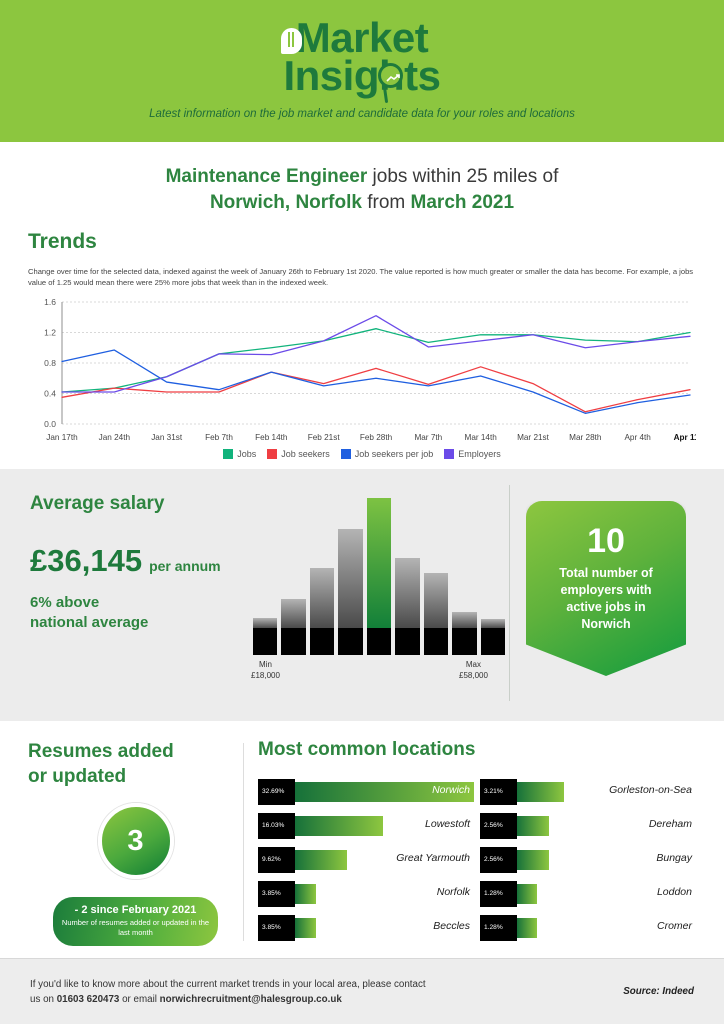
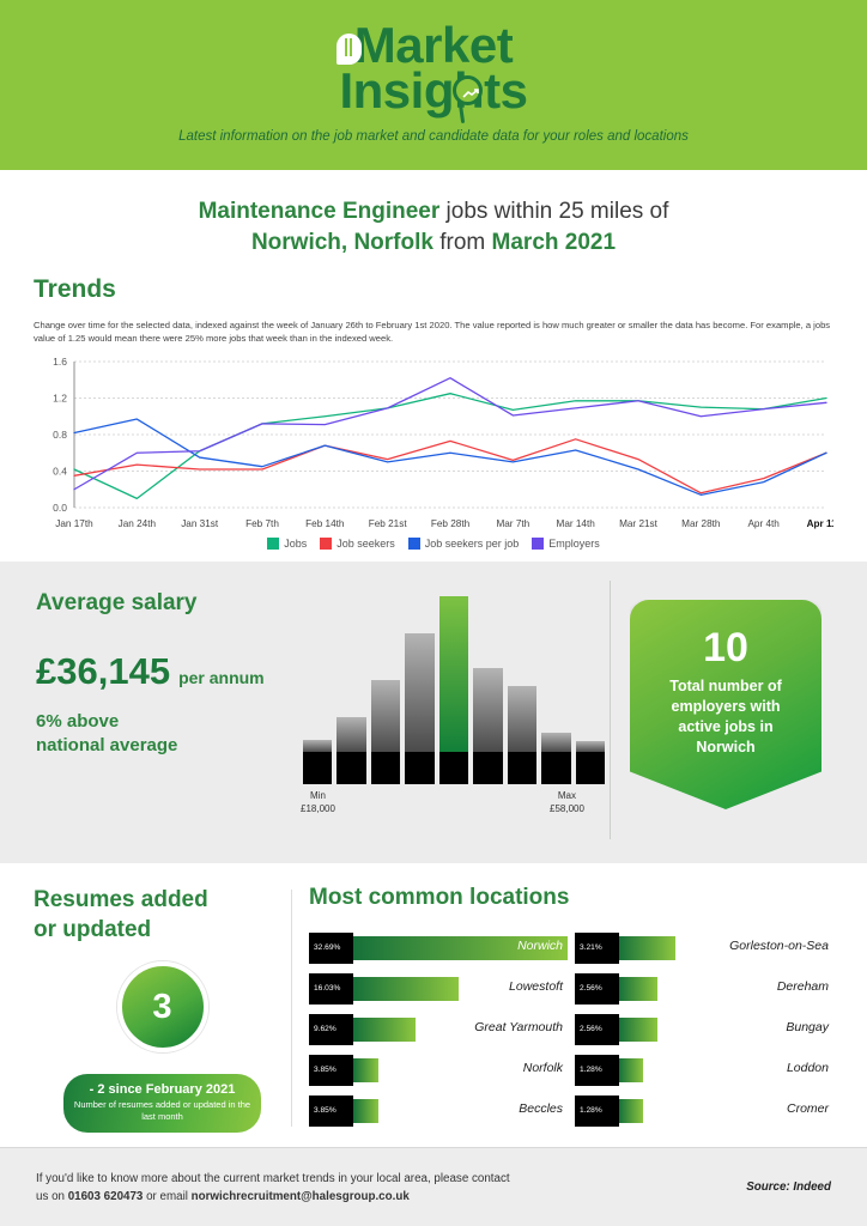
Employers/Jan 17th: 0.4 -> 0.2
Jobs/Jan 24th: 0.5 -> 0.1
Employers/Jan 24th: 0.4 -> 0.6
Job seekers/Apr 11th: 0.5 -> 0.6
Job seekers per job/Apr 11th: 0.4 -> 0.6
